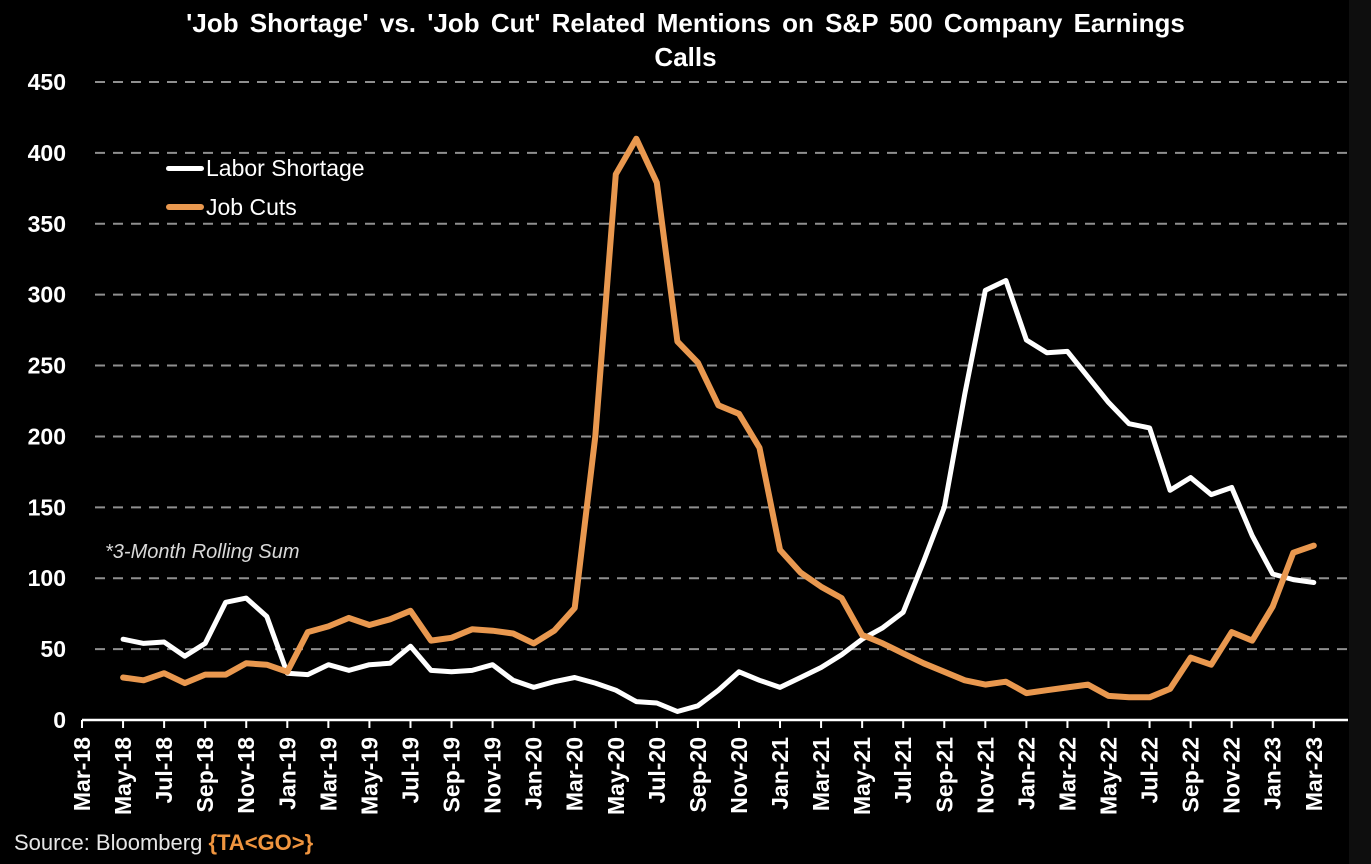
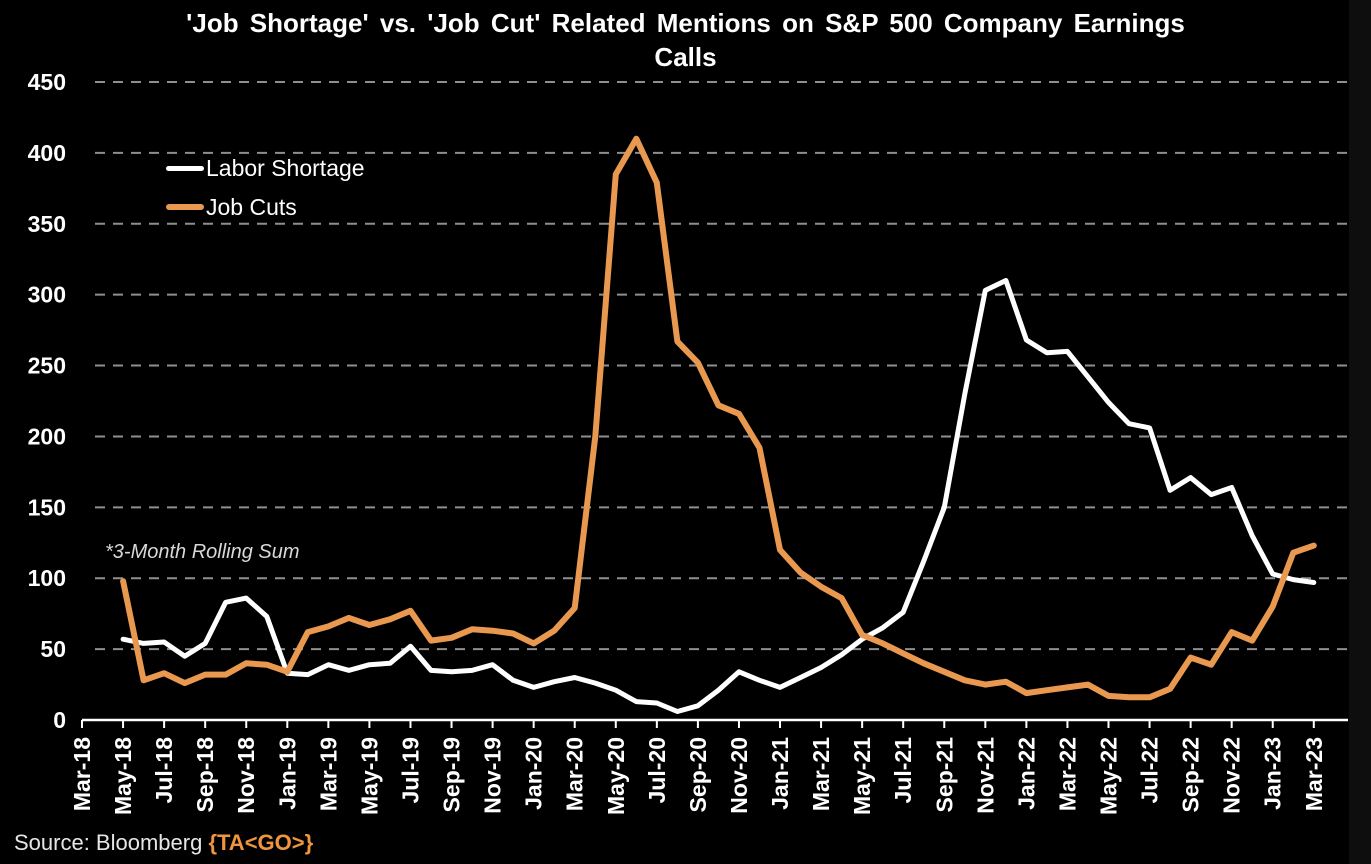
Job Cuts/May-18: 30 -> 98
